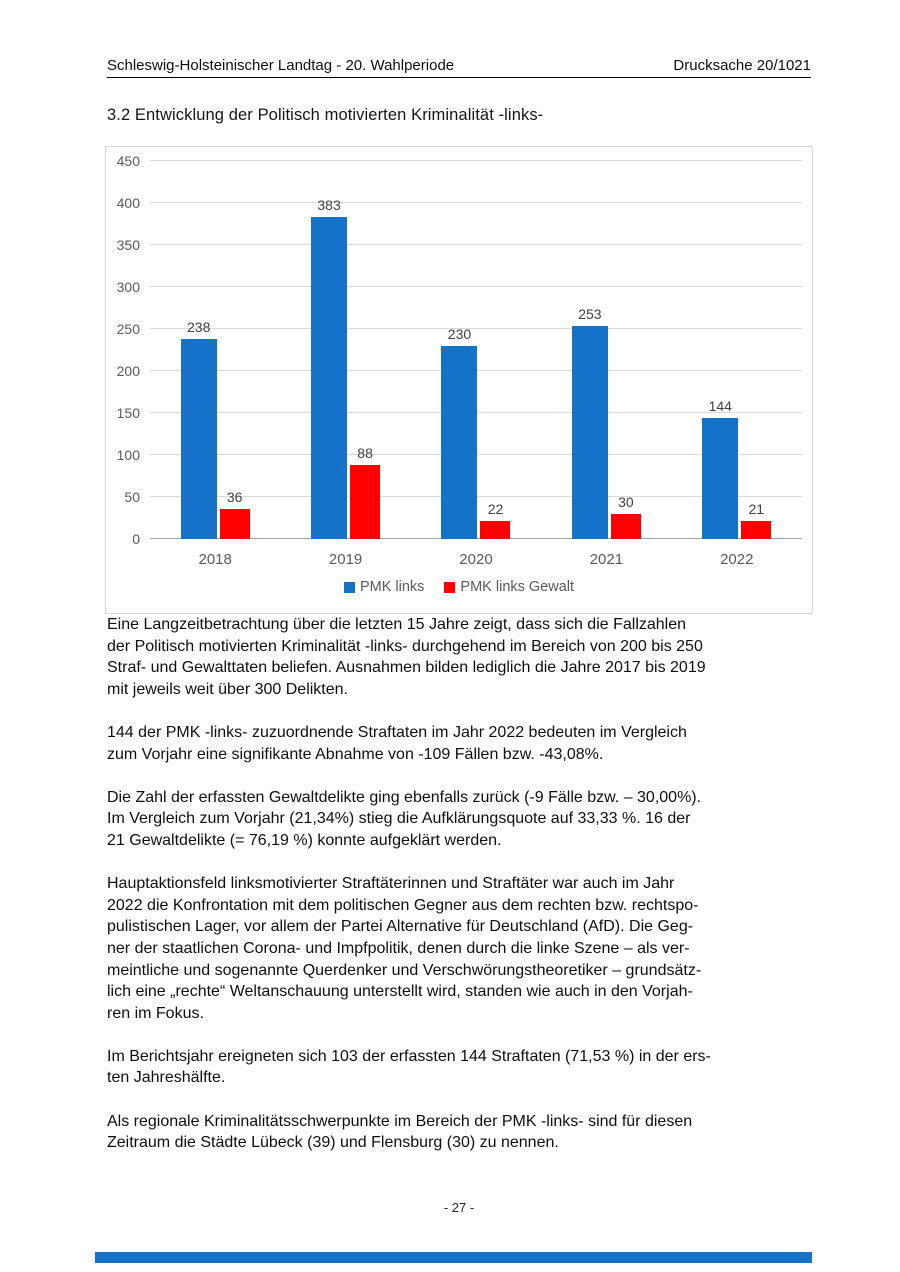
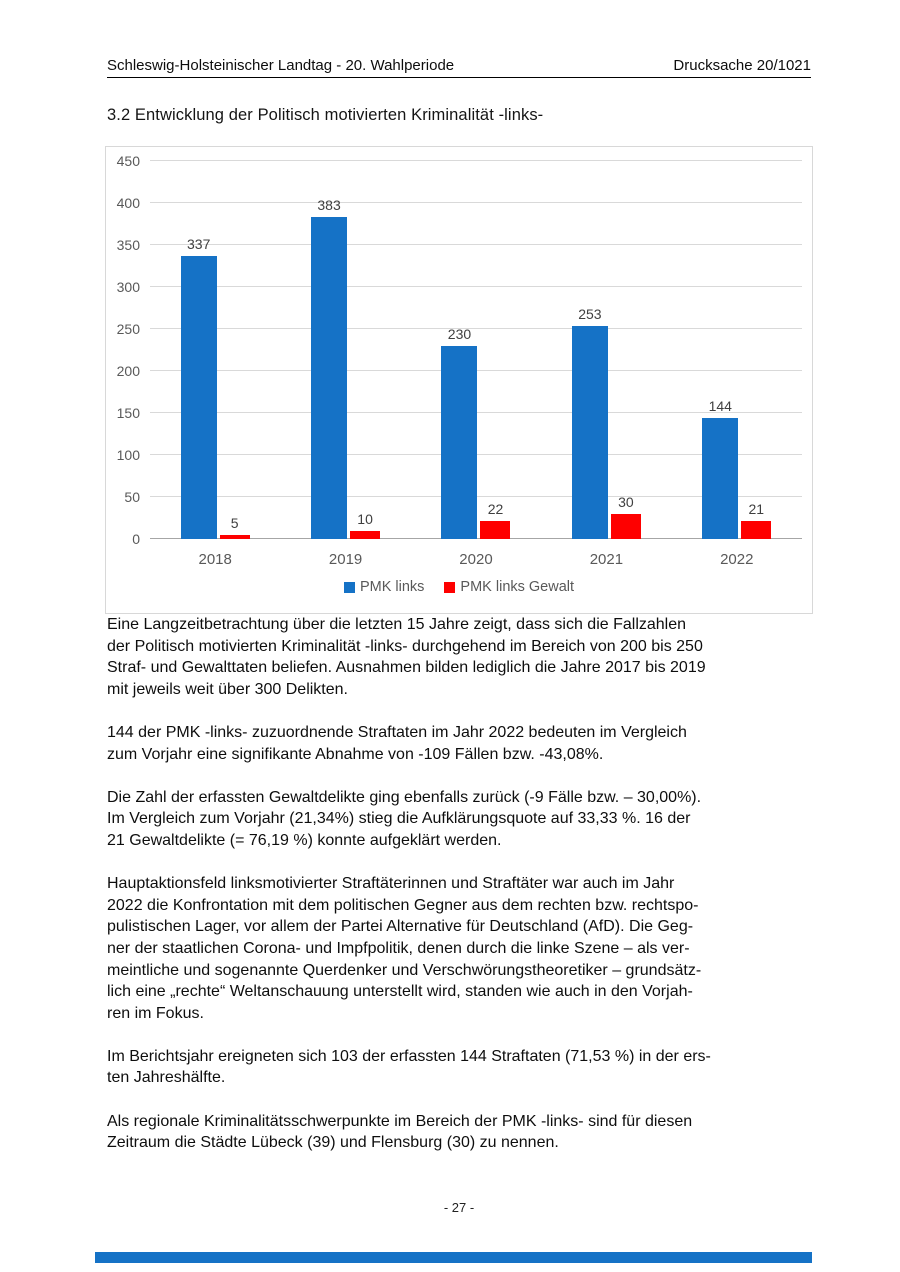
PMK links/2018: 238 -> 337
PMK links Gewalt/2018: 36 -> 5
PMK links Gewalt/2019: 88 -> 10
